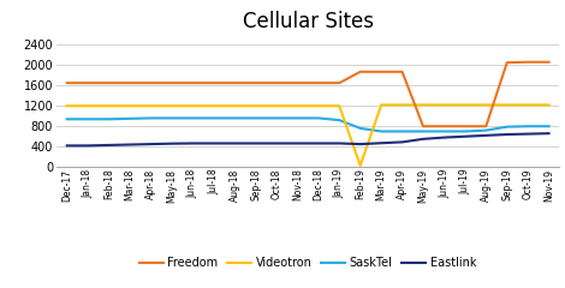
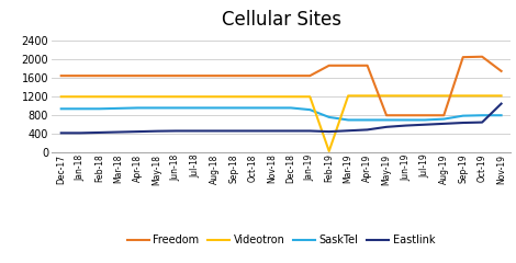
Freedom/Nov-19: 2060 -> 1750
Eastlink/Nov-19: 660 -> 1050
